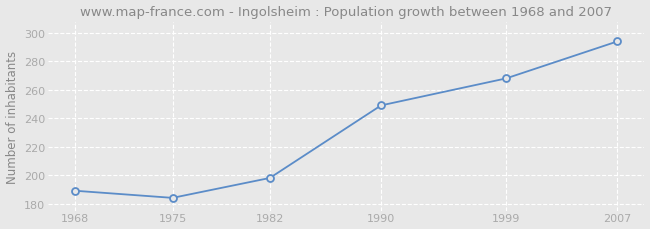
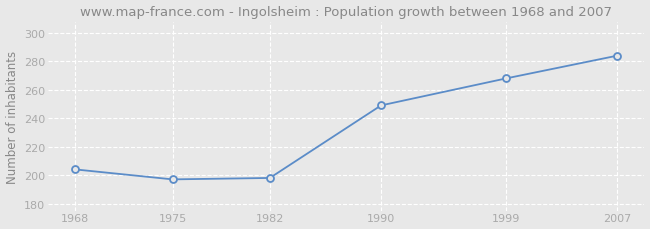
1968: 189 -> 204
1975: 184 -> 197
2007: 294 -> 284
